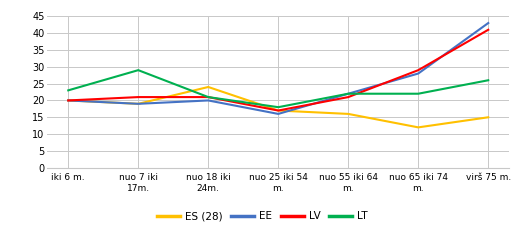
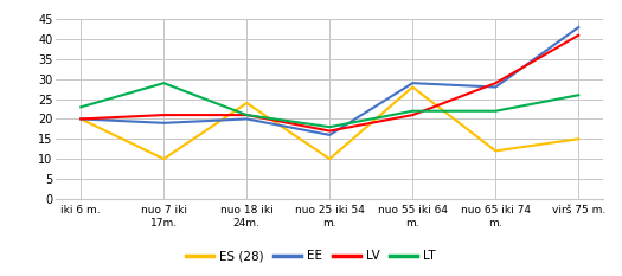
ES (28)/nuo 7 iki 17m.: 19 -> 10
ES (28)/nuo 25 iki 54 m.: 17 -> 10
ES (28)/nuo 55 iki 64 m.: 16 -> 28
EE/nuo 55 iki 64 m.: 22 -> 29
